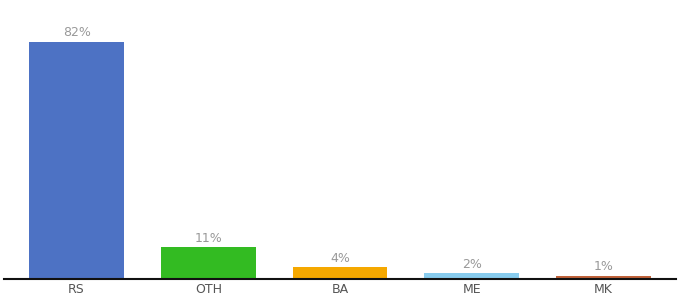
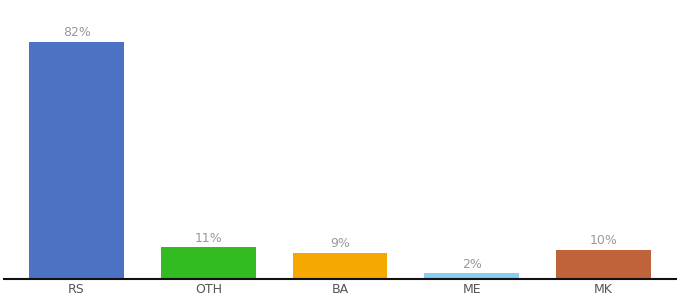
BA: 4% -> 9%
MK: 1% -> 10%
